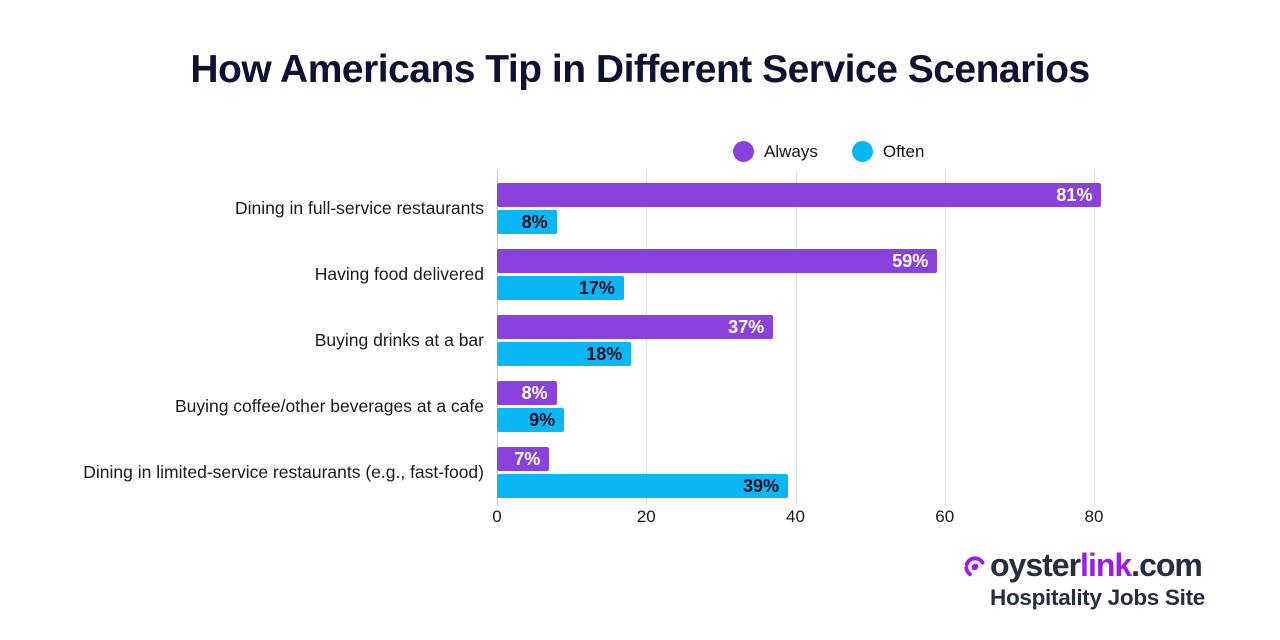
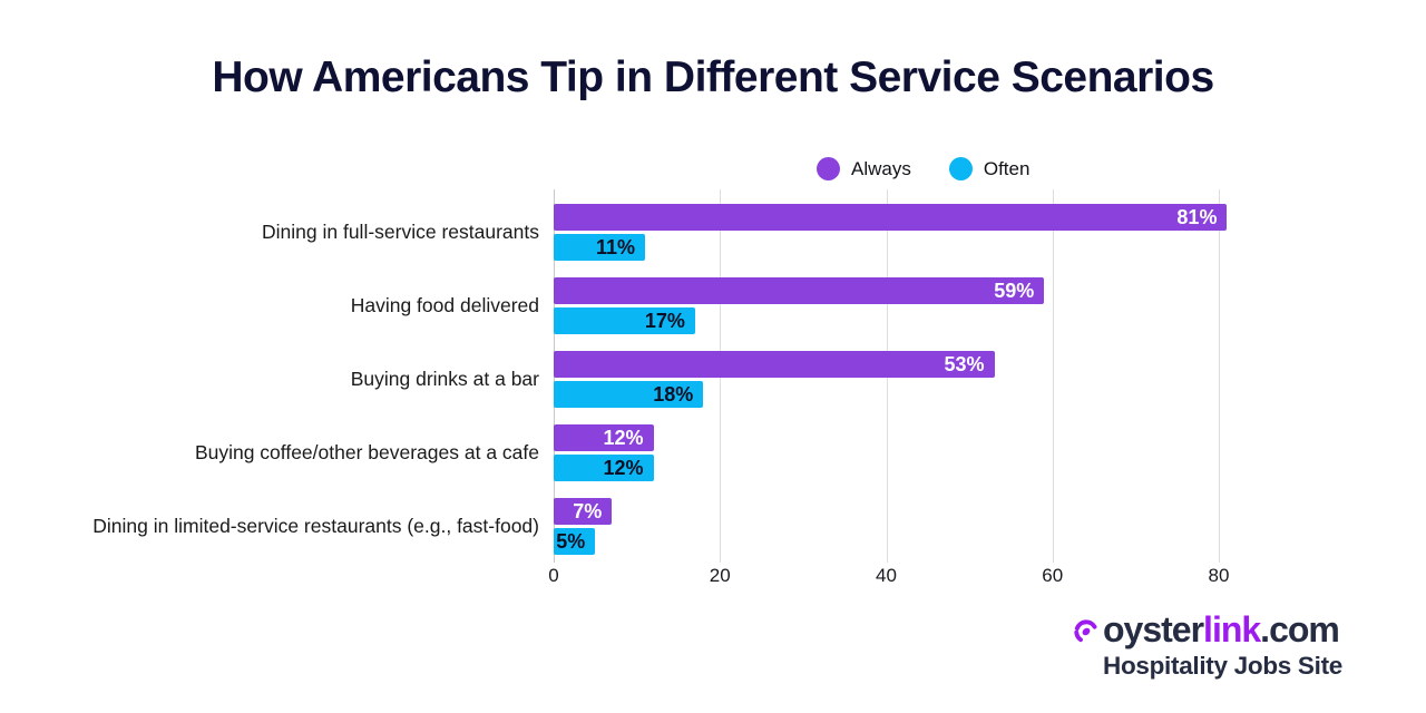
Often/Dining in full-service restaurants: 8% -> 11%
Always/Buying drinks at a bar: 37% -> 53%
Always/Buying coffee/other beverages at a cafe: 8% -> 12%
Often/Buying coffee/other beverages at a cafe: 9% -> 12%
Often/Dining in limited-service restaurants (e.g., fast-food): 39% -> 5%
